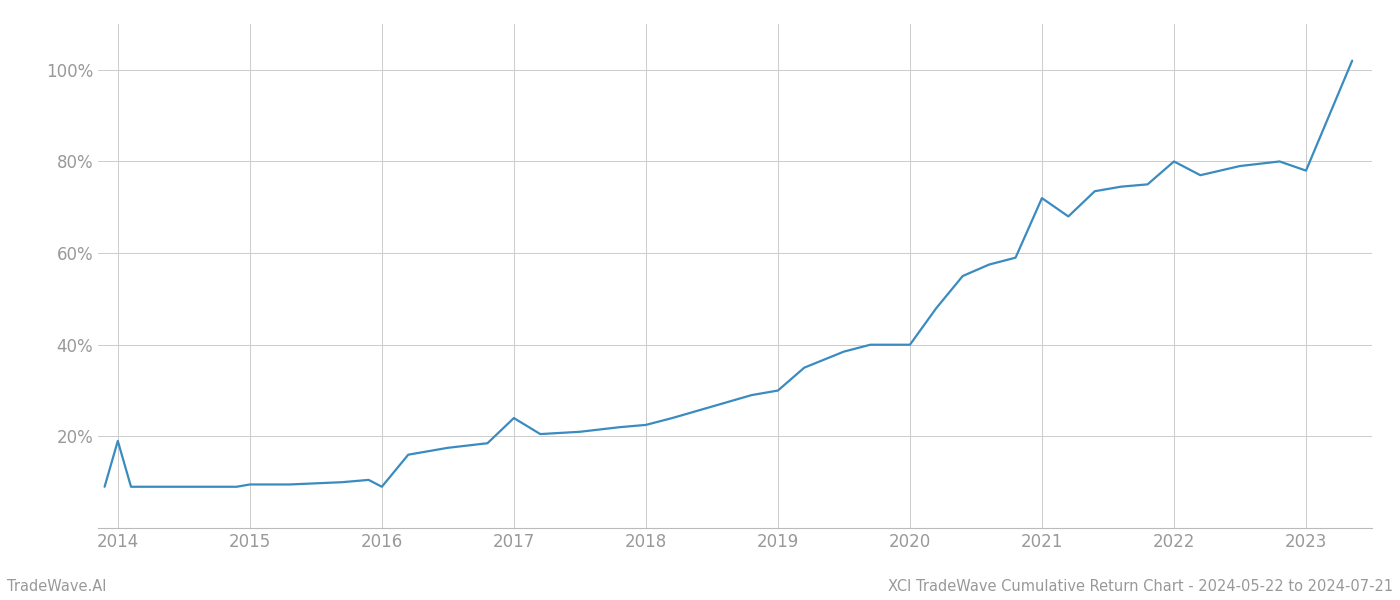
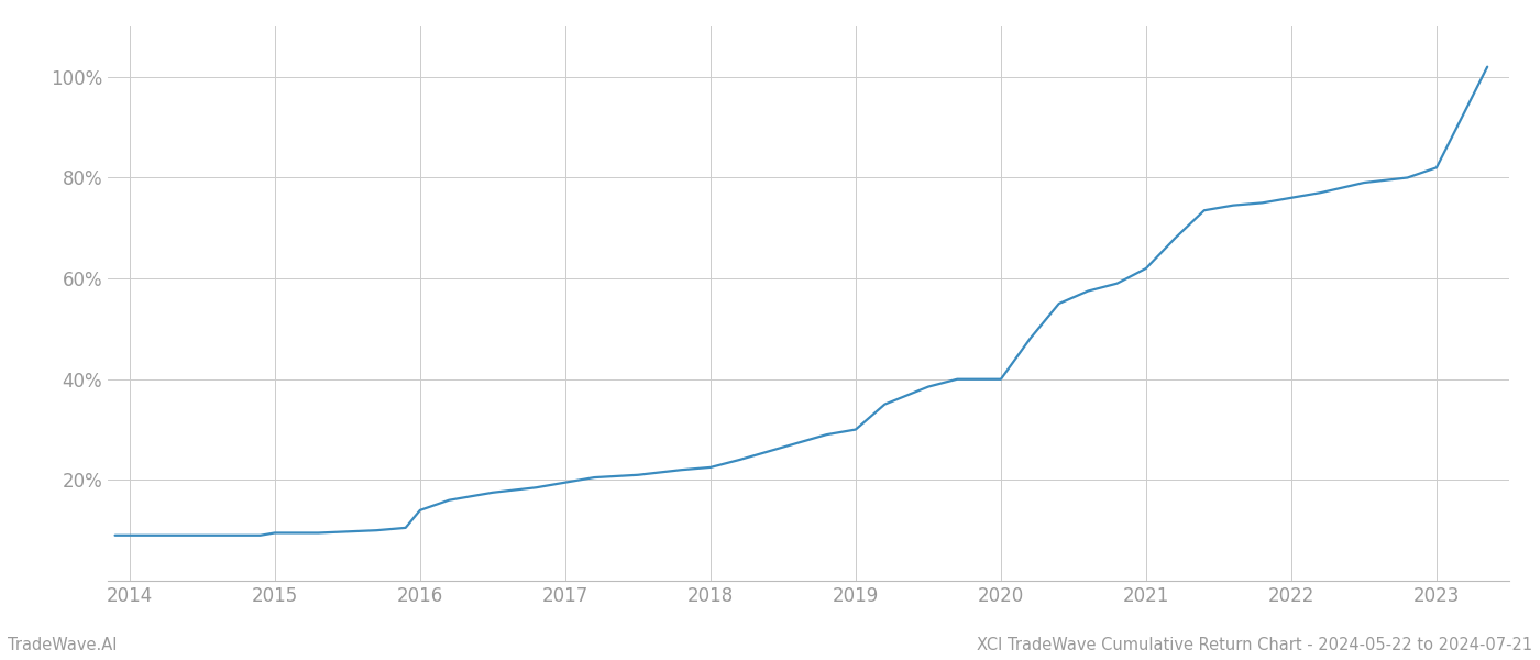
2014: 19.0% -> 9.0%
2016: 9.0% -> 14.0%
2017: 24.0% -> 19.5%
2021: 72.0% -> 62.0%
2022: 80.0% -> 76.0%
2023: 78.0% -> 82.0%
